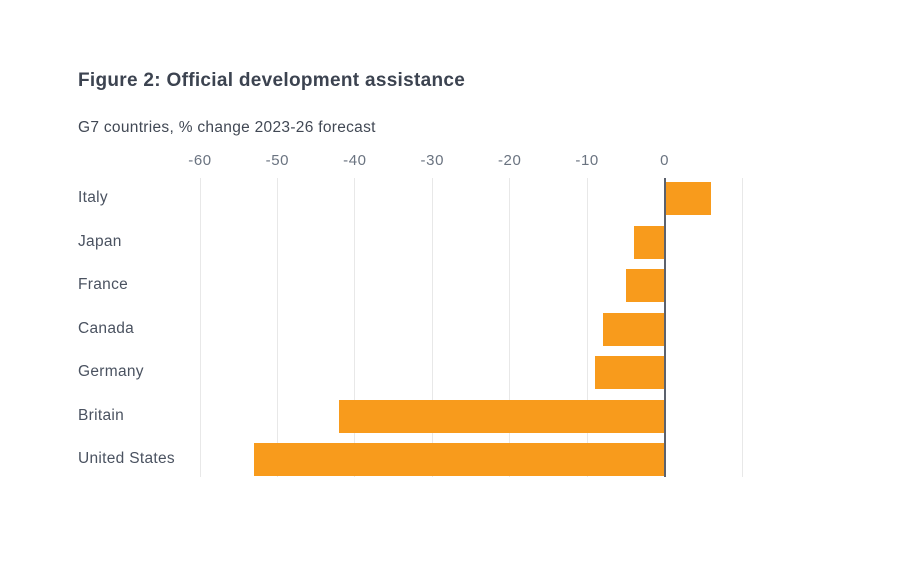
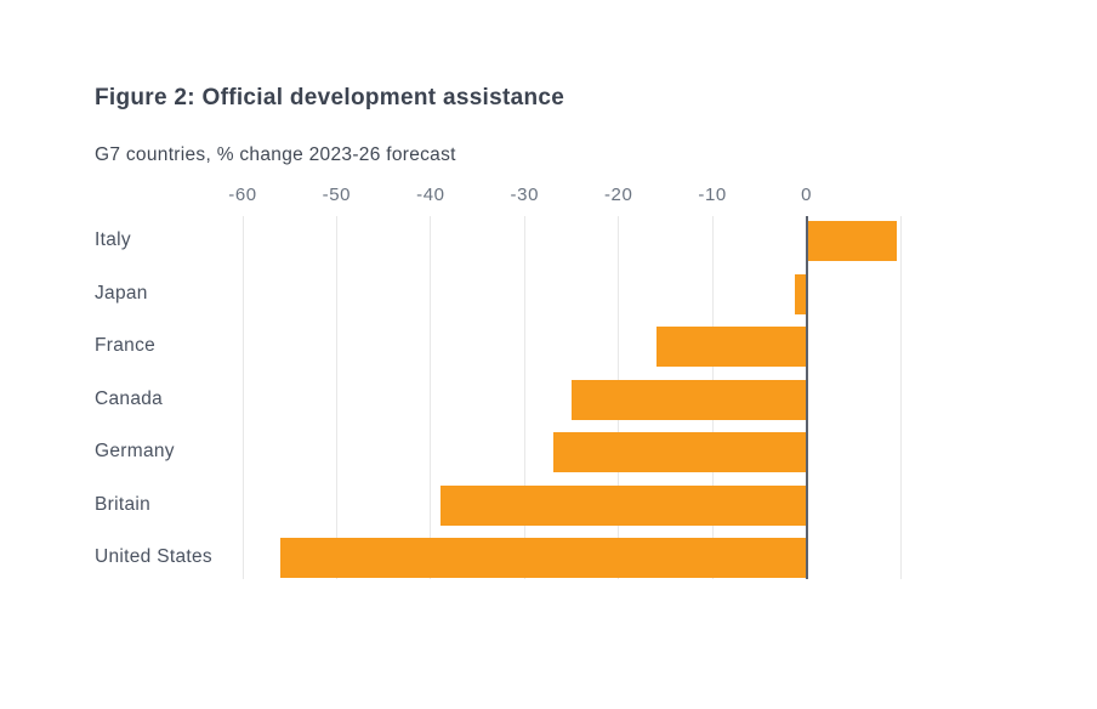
Italy: 6 -> 10
Japan: -4 -> -1
France: -5 -> -16
Canada: -8 -> -25
Germany: -9 -> -27
Britain: -42 -> -39
United States: -53 -> -56
